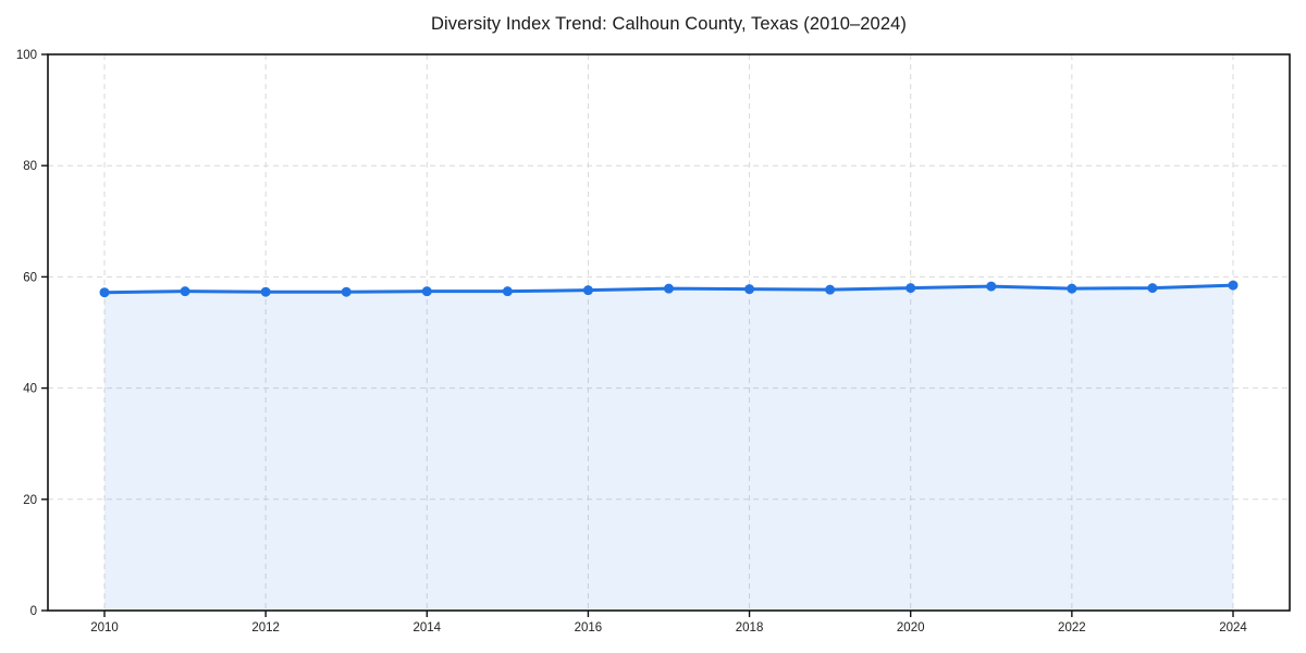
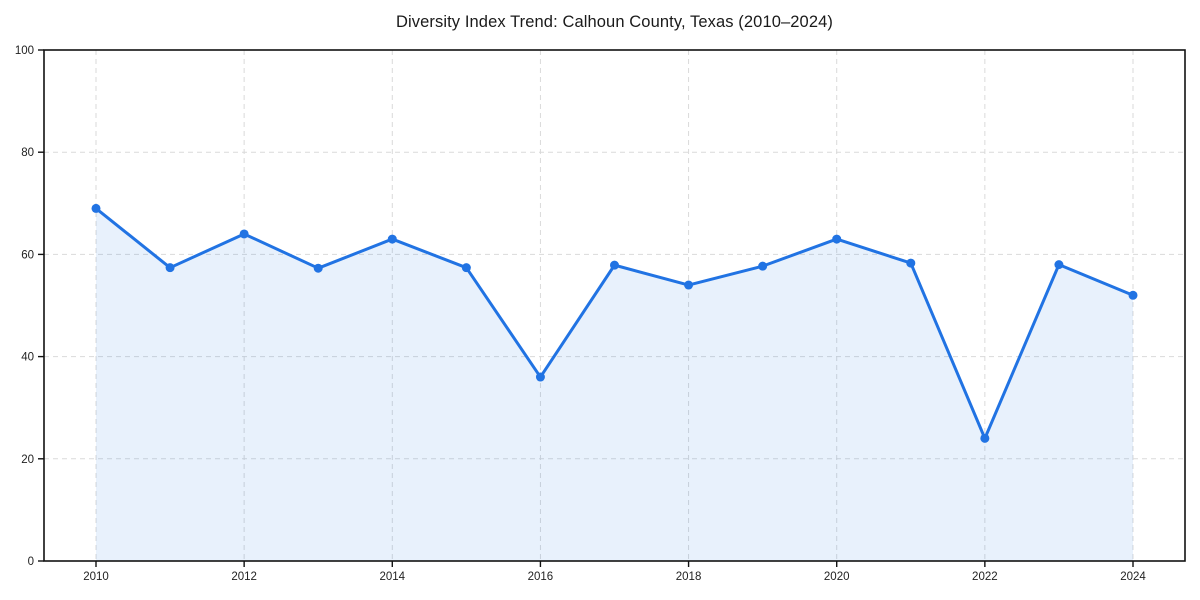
2010: 57 -> 69
2012: 57 -> 64
2014: 57 -> 63
2016: 58 -> 36
2018: 58 -> 54
2020: 58 -> 63
2022: 58 -> 24
2024: 58 -> 52
